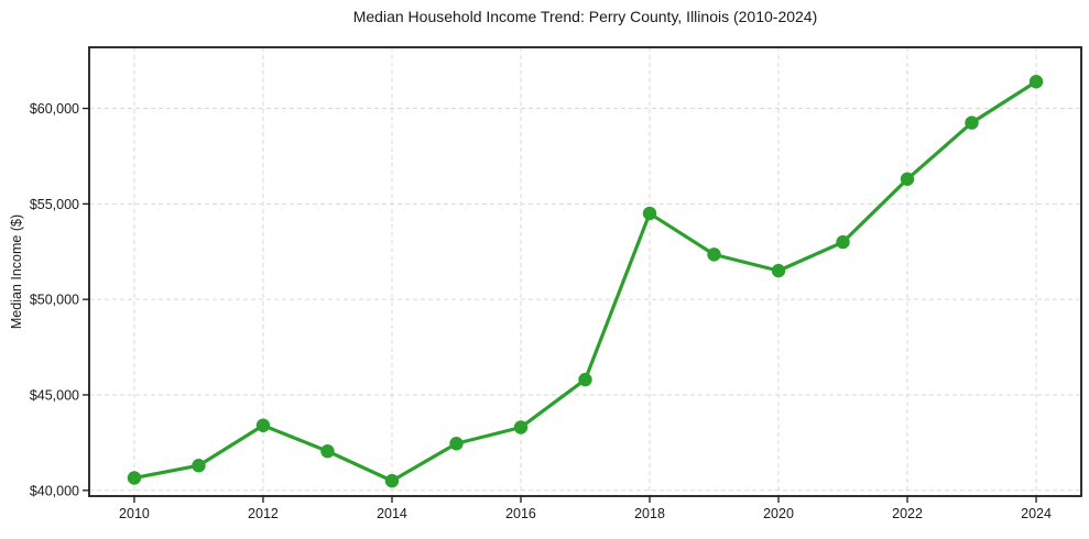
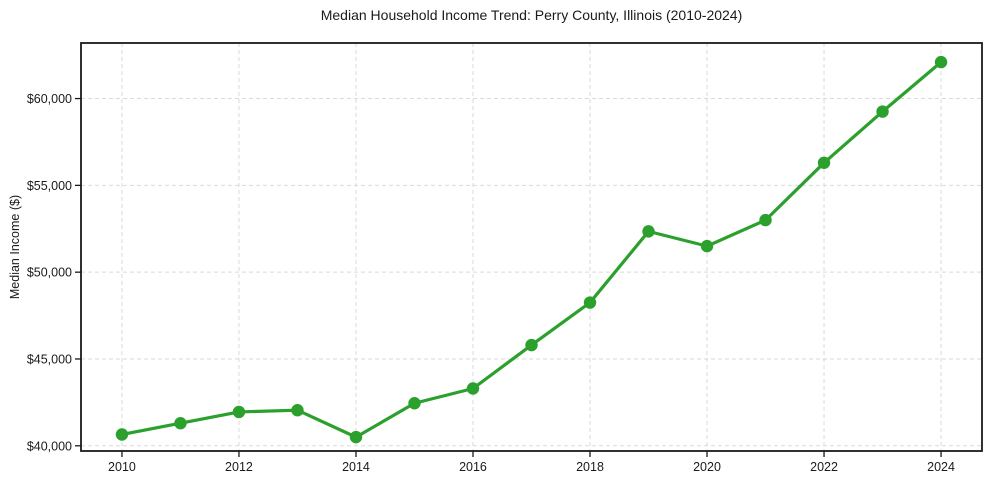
2012: $43400 -> $42000
2018: $54500 -> $48200
2024: $61400 -> $62100
